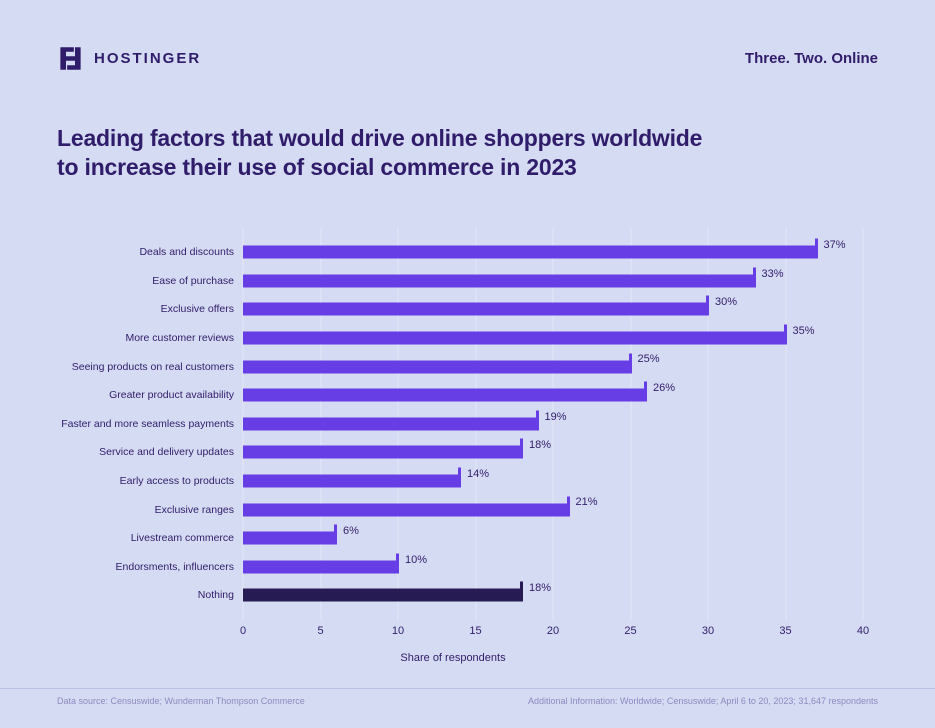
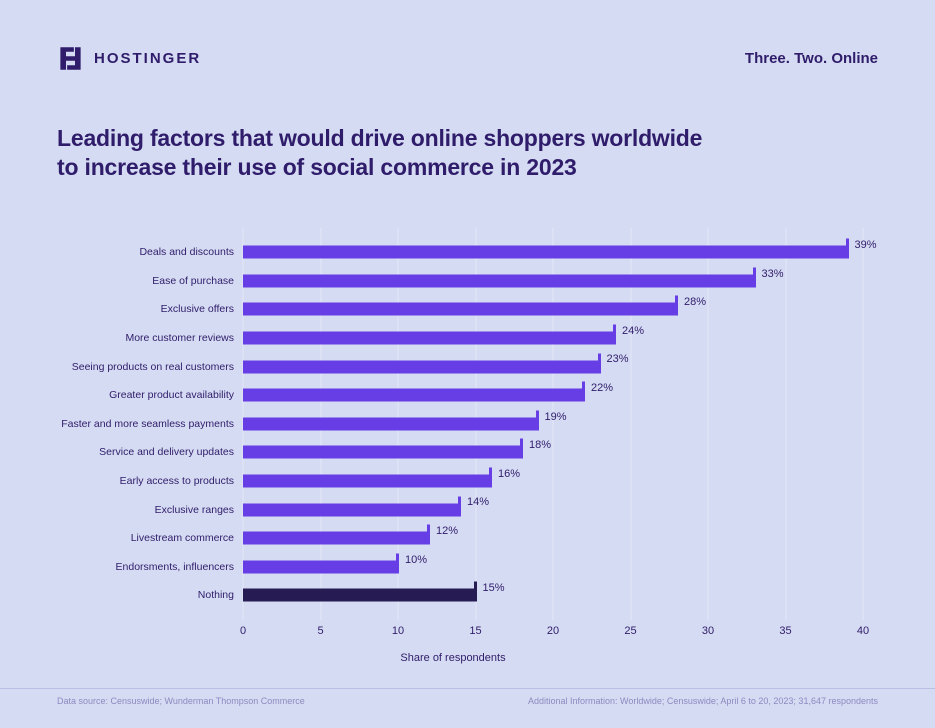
Deals and discounts: 37% -> 39%
Exclusive offers: 30% -> 28%
More customer reviews: 35% -> 24%
Seeing products on real customers: 25% -> 23%
Greater product availability: 26% -> 22%
Early access to products: 14% -> 16%
Exclusive ranges: 21% -> 14%
Livestream commerce: 6% -> 12%
Nothing: 18% -> 15%
